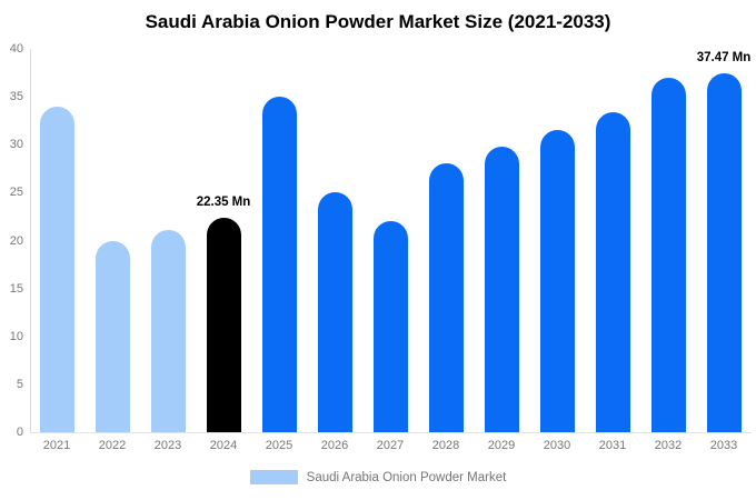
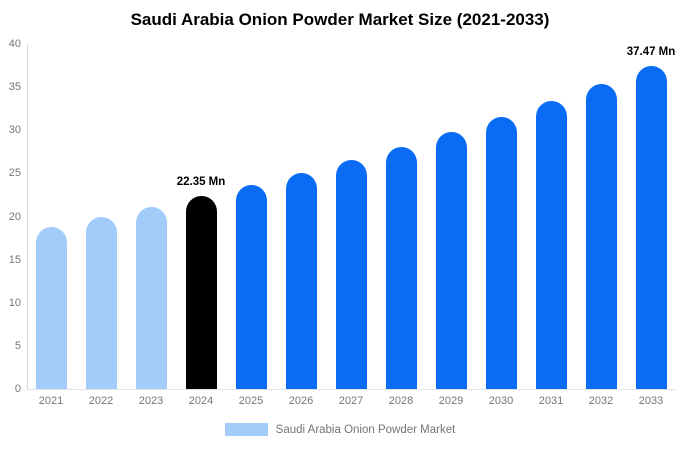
2021: 34 -> 19
2025: 35 -> 24
2027: 22 -> 27
2032: 37 -> 35
